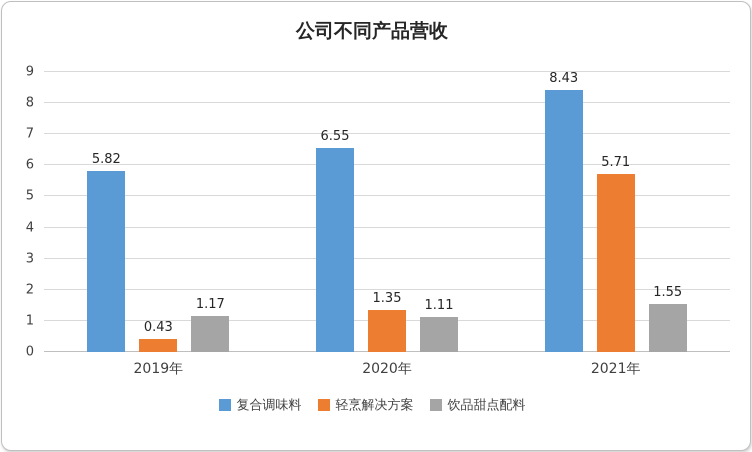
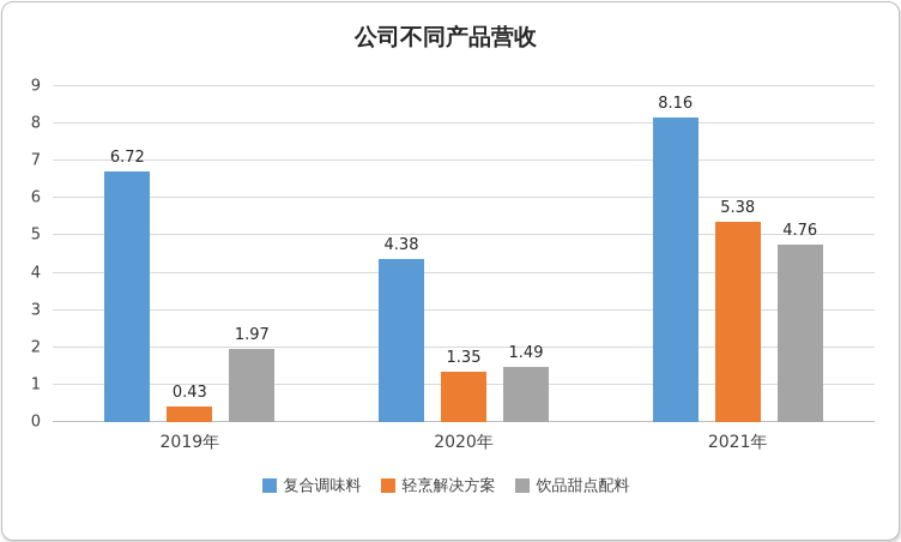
复合调味料/2019年: 5.82 -> 6.72
饮品甜点配料/2019年: 1.17 -> 1.97
复合调味料/2020年: 6.55 -> 4.38
饮品甜点配料/2020年: 1.11 -> 1.49
复合调味料/2021年: 8.43 -> 8.16
轻烹解决方案/2021年: 5.71 -> 5.38
饮品甜点配料/2021年: 1.55 -> 4.76
